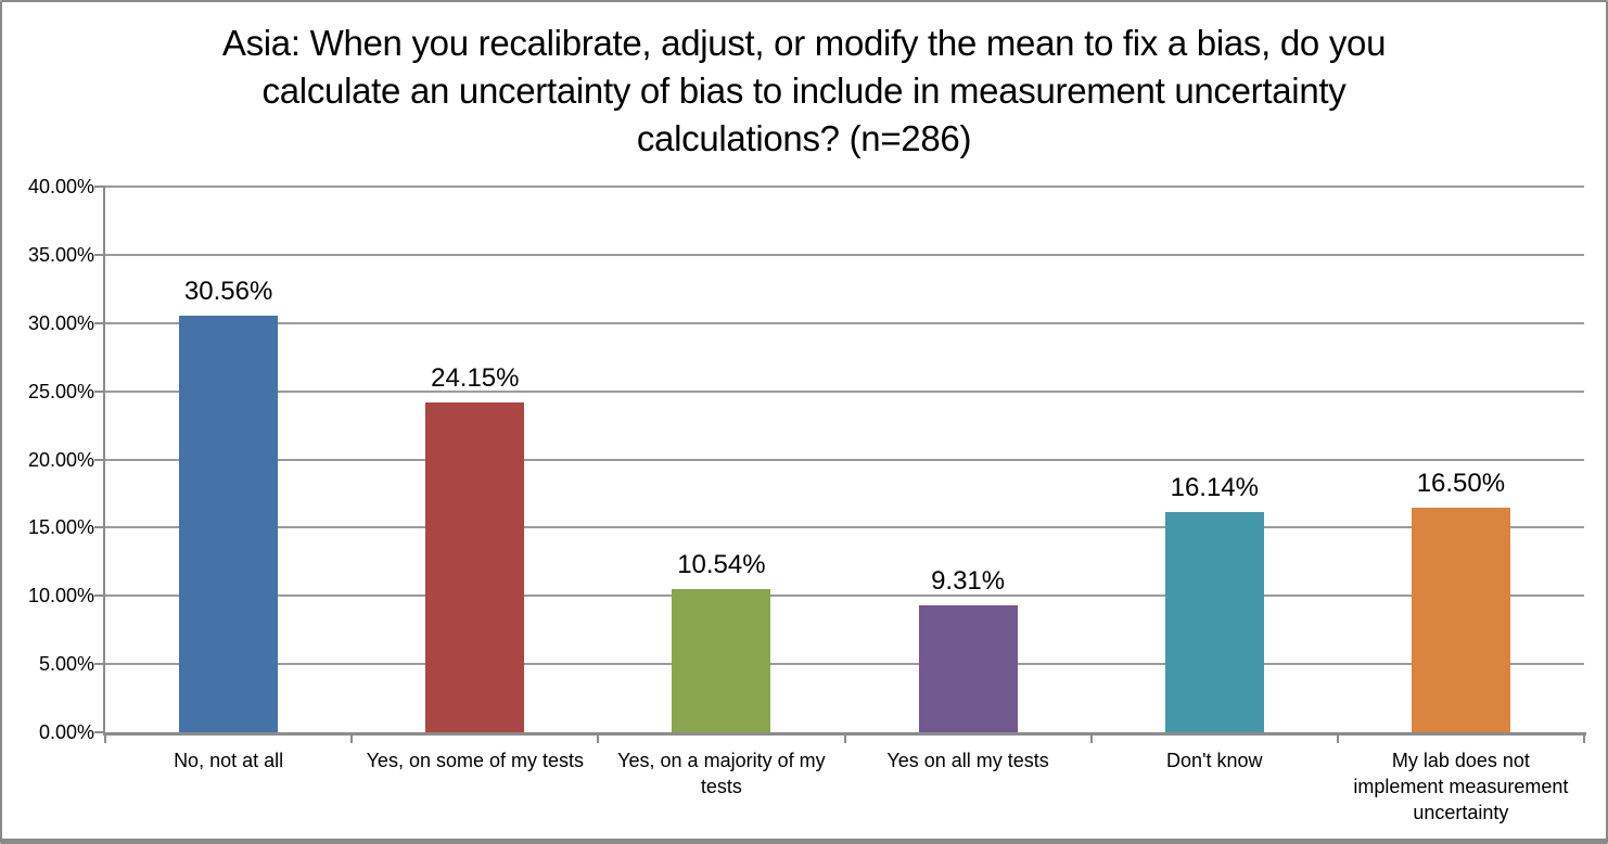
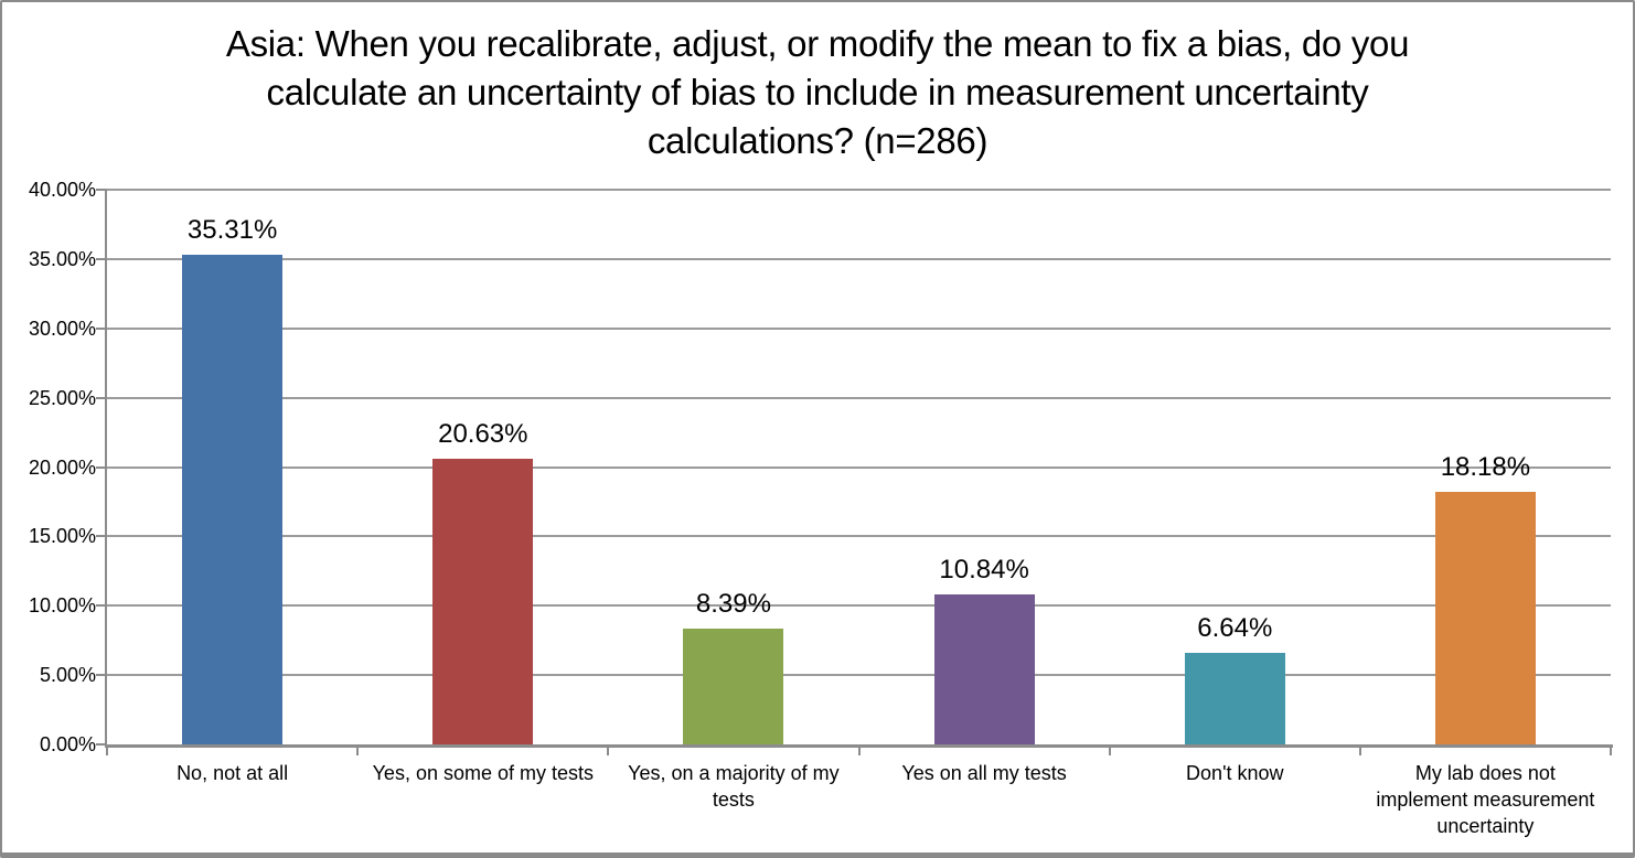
No, not at all: 30.56% -> 35.31%
Yes, on some of my tests: 24.15% -> 20.63%
Yes, on a majority of my tests: 10.54% -> 8.39%
Yes on all my tests: 9.31% -> 10.84%
Don't know: 16.14% -> 6.64%
My lab does not implement measurement uncertainty: 16.50% -> 18.18%
